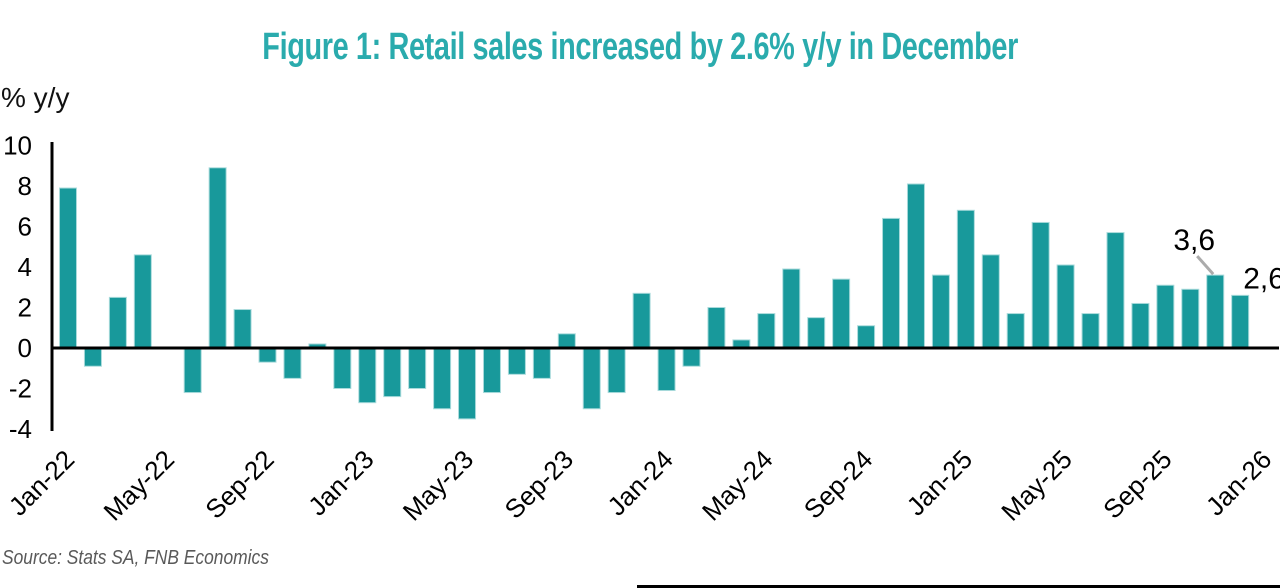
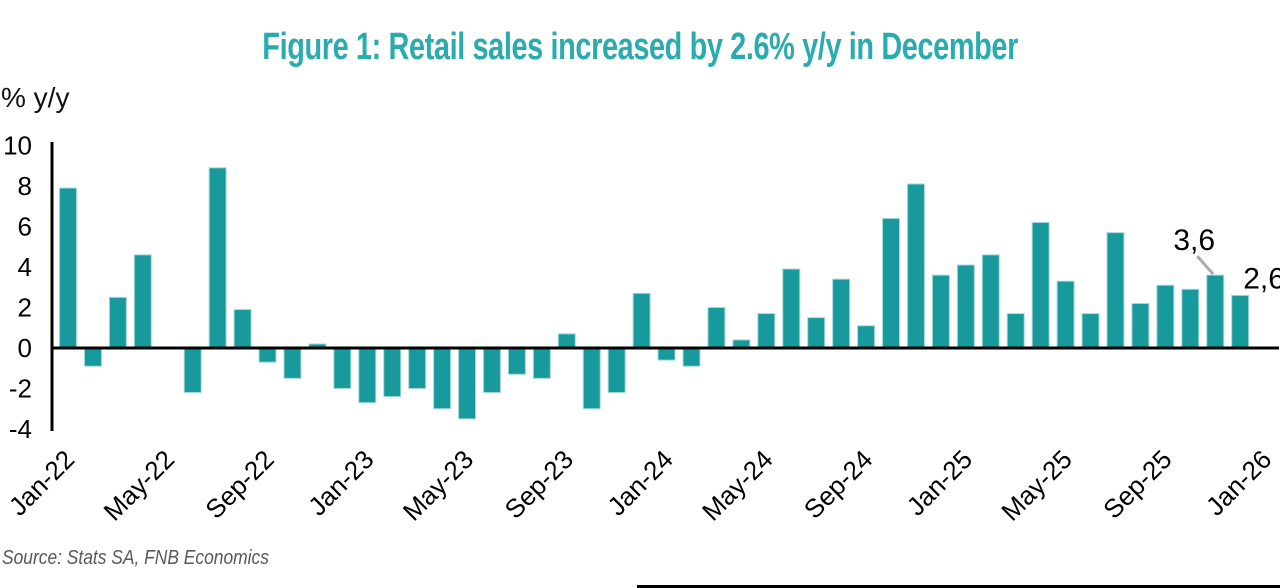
Jan-24: -2.1 -> -0.6
Jan-25: 6.8 -> 4.1
May-25: 4.1 -> 3.3
